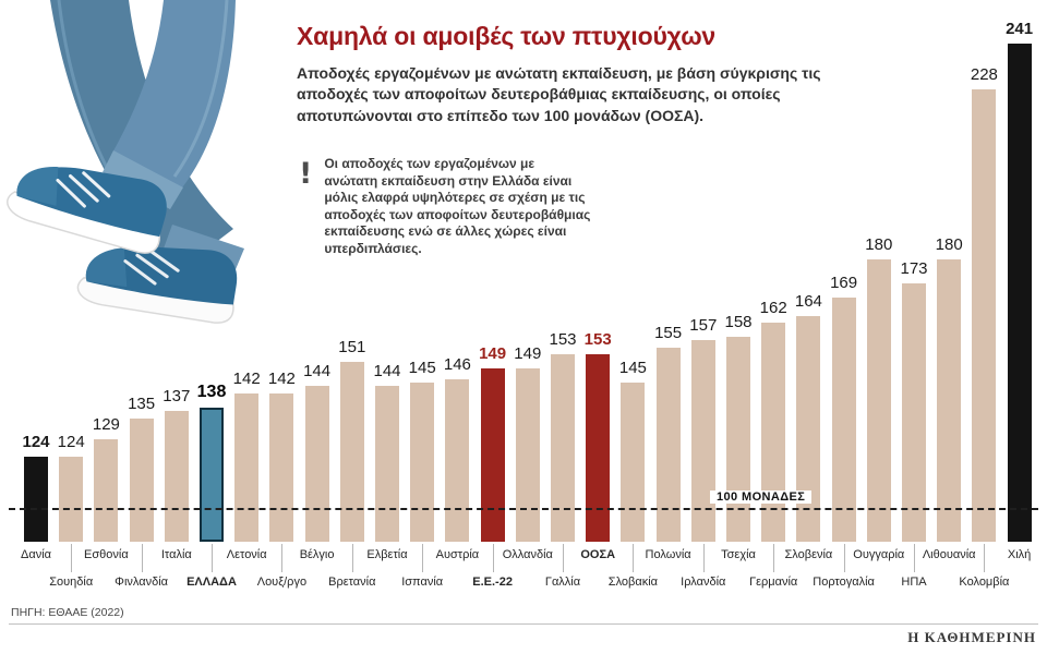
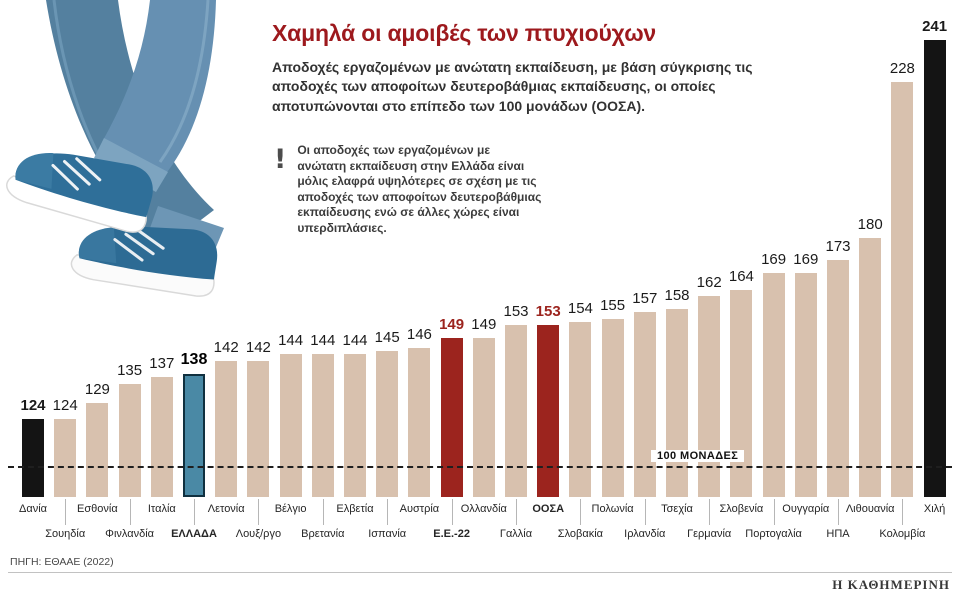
Βρετανία: 151 -> 144
Σλοβακία: 145 -> 154
Ουγγαρία: 180 -> 169
